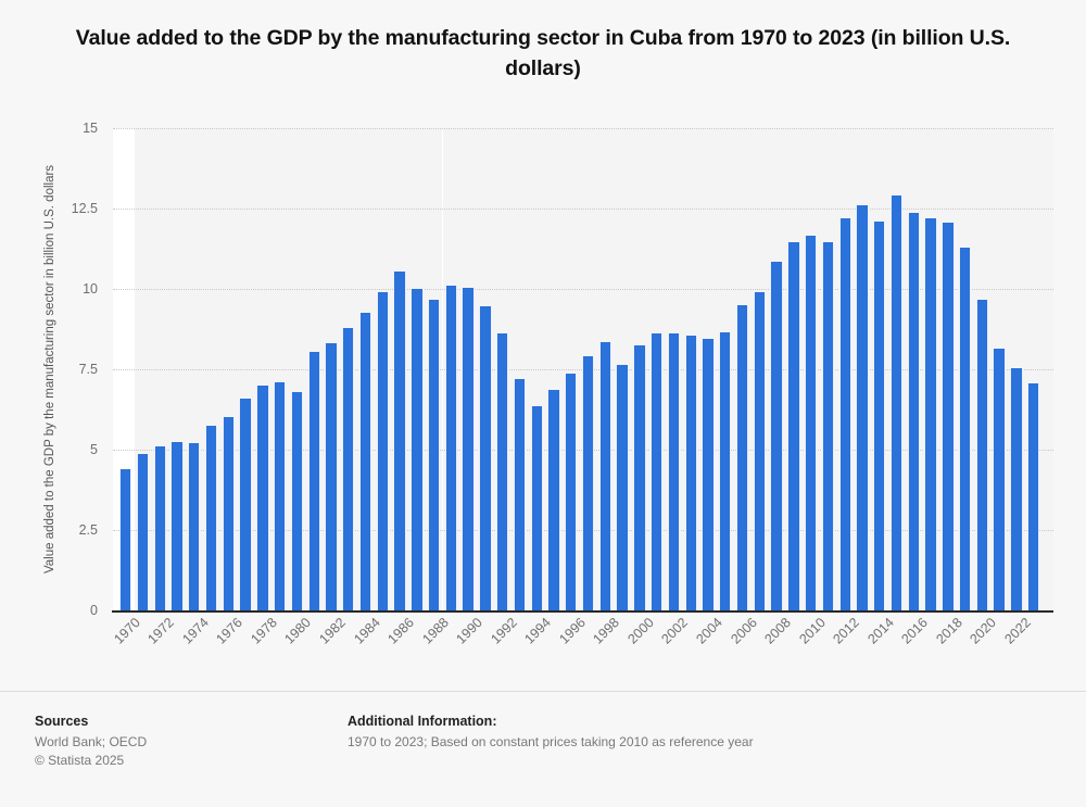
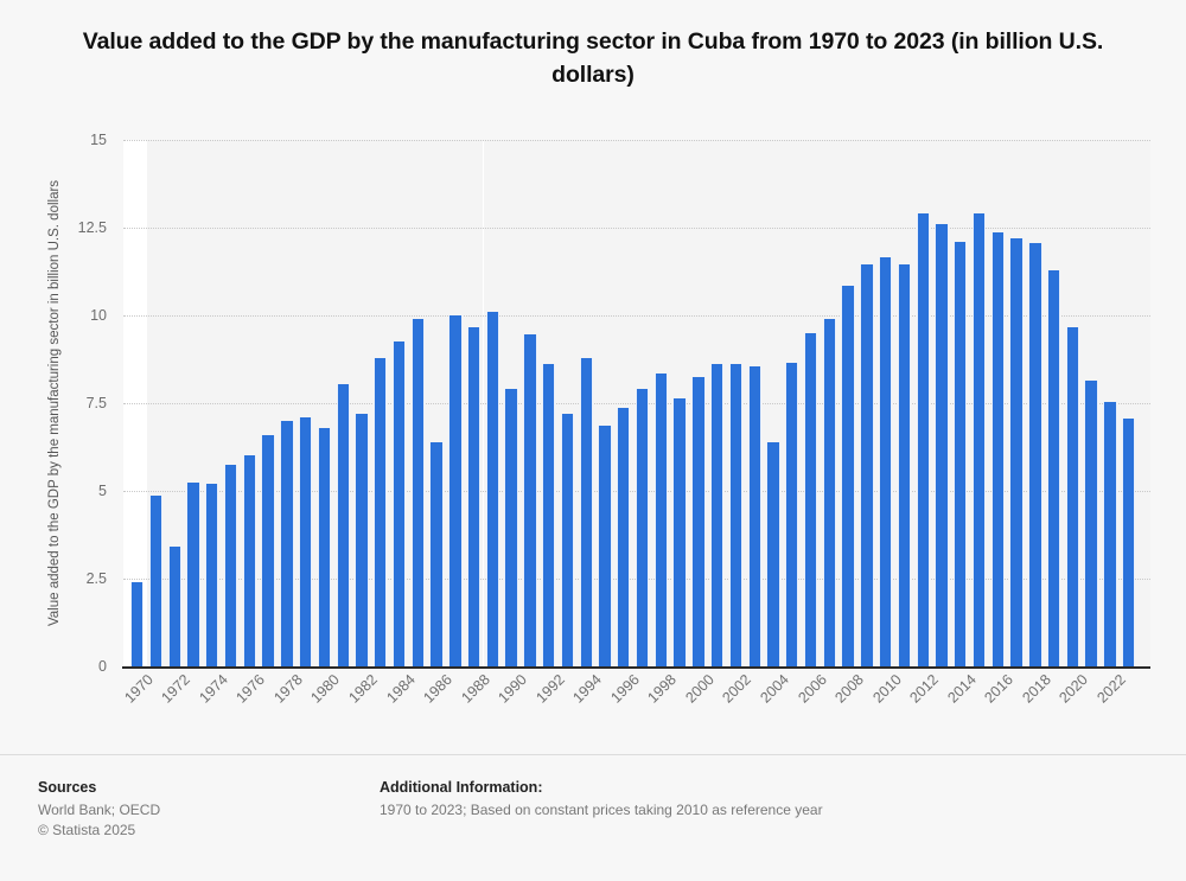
1970: 4.4 -> 2.4
1972: 5.1 -> 3.4
1982: 8.3 -> 7.2
1986: 10.6 -> 6.4
1990: 10.1 -> 7.9
1994: 6.3 -> 8.8
2004: 8.4 -> 6.4
2012: 12.2 -> 12.9
